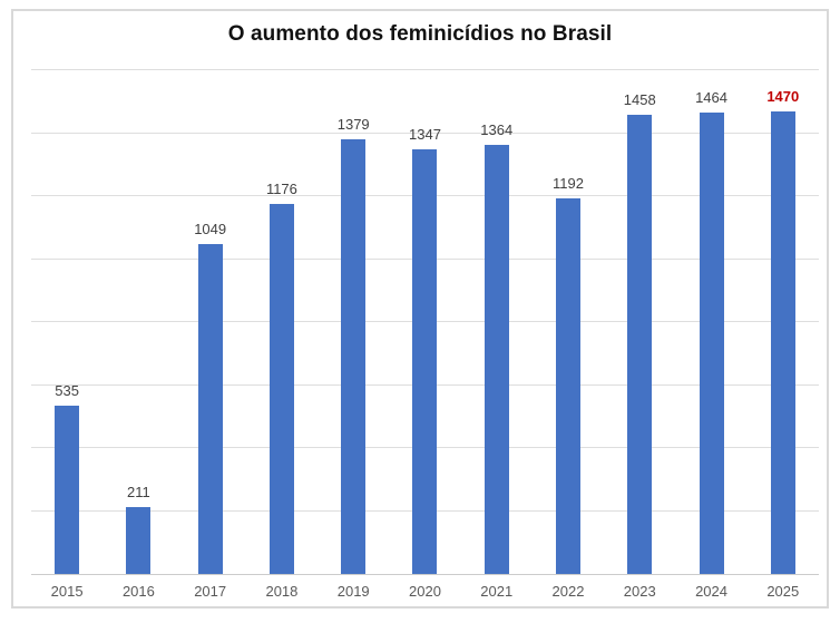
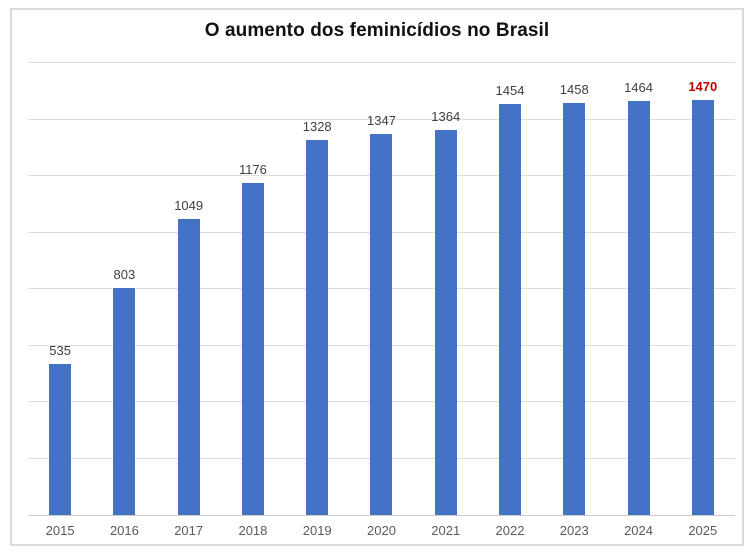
2016: 211 -> 803
2019: 1379 -> 1328
2022: 1192 -> 1454
